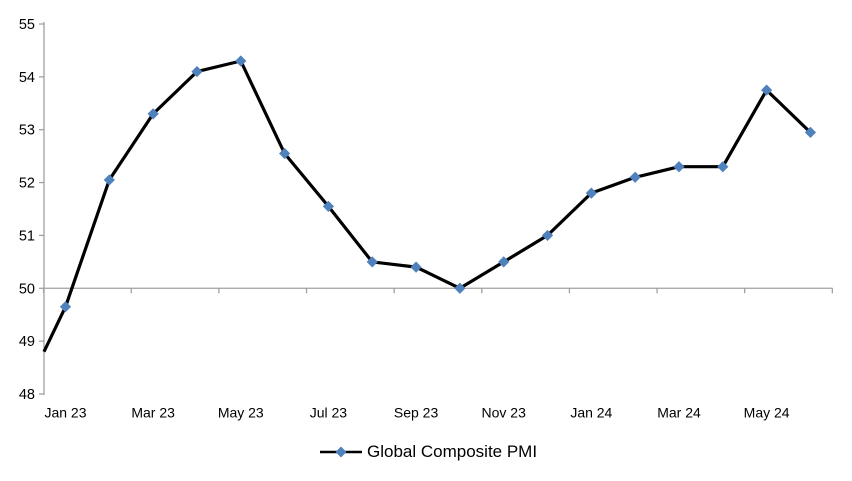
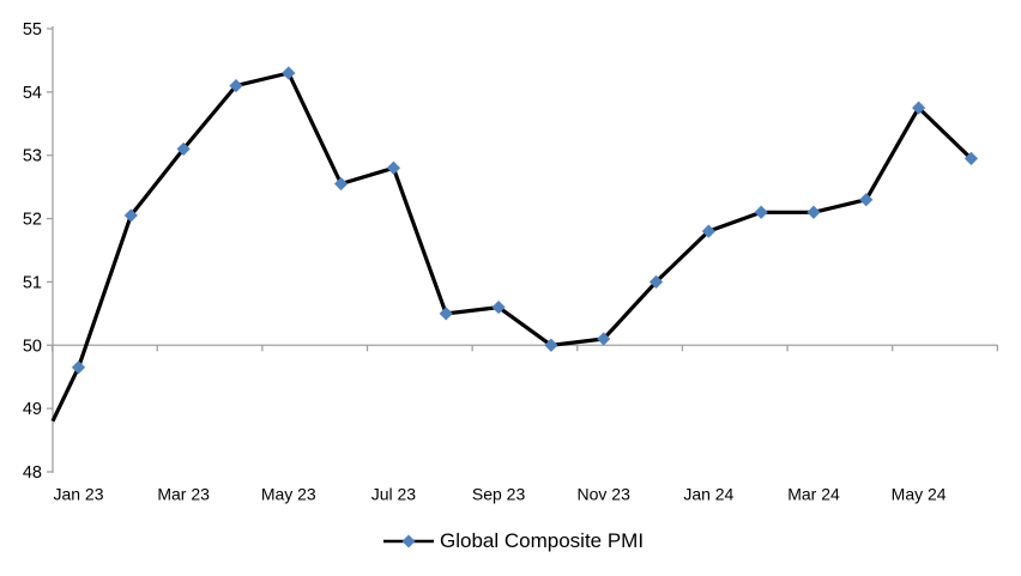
Mar 23: 53.3 -> 53.1
Jul 23: 51.5 -> 52.8
Sep 23: 50.4 -> 50.6
Nov 23: 50.5 -> 50.1
Mar 24: 52.3 -> 52.1
